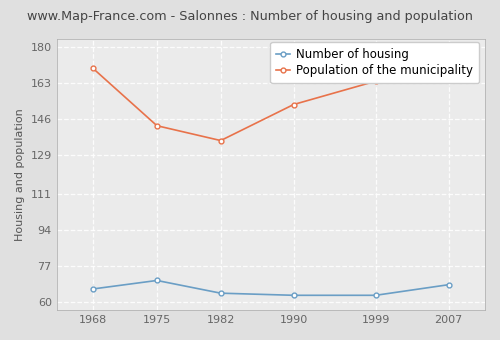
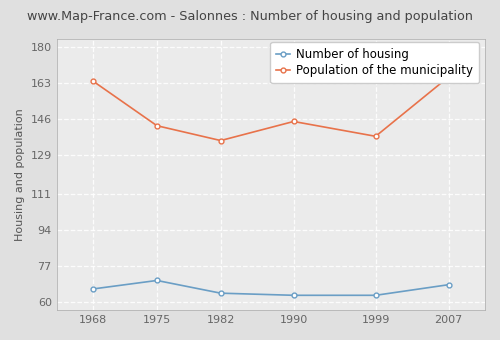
Population of the municipality/1968: 170 -> 164
Population of the municipality/1990: 153 -> 145
Population of the municipality/1999: 164 -> 138
